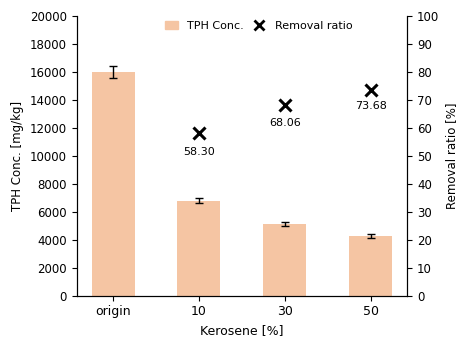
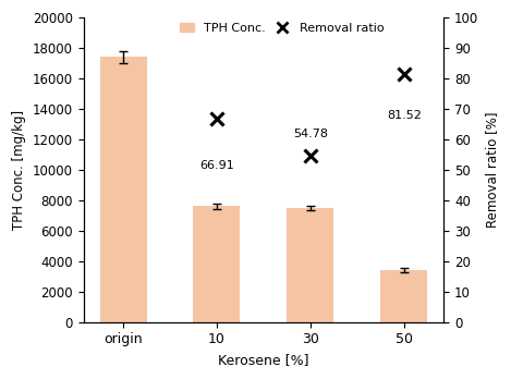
TPH Conc./origin: 16000 -> 17400
TPH Conc./10: 6800 -> 7600
Removal ratio/10: 58.30 -> 66.91
TPH Conc./30: 5200 -> 7500
Removal ratio/30: 68.06 -> 54.78
TPH Conc./50: 4200 -> 3400
Removal ratio/50: 73.68 -> 81.52
